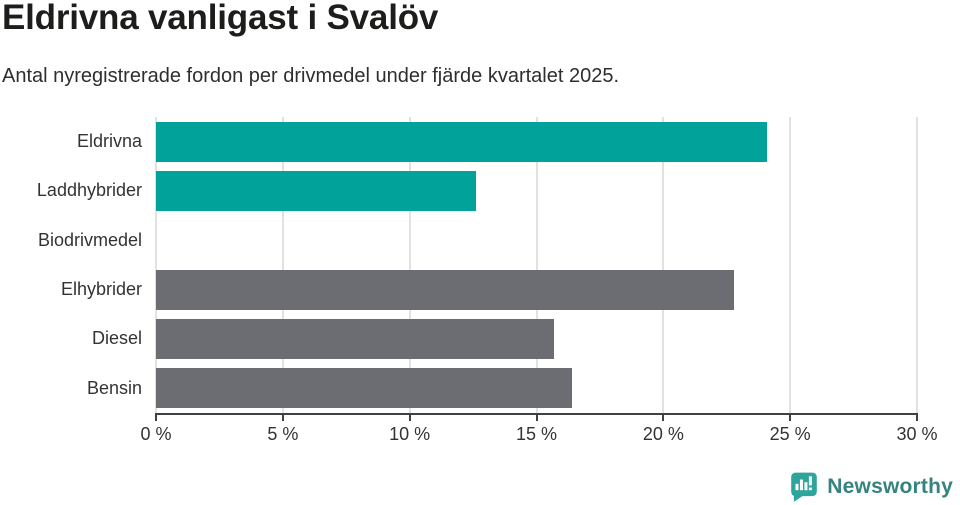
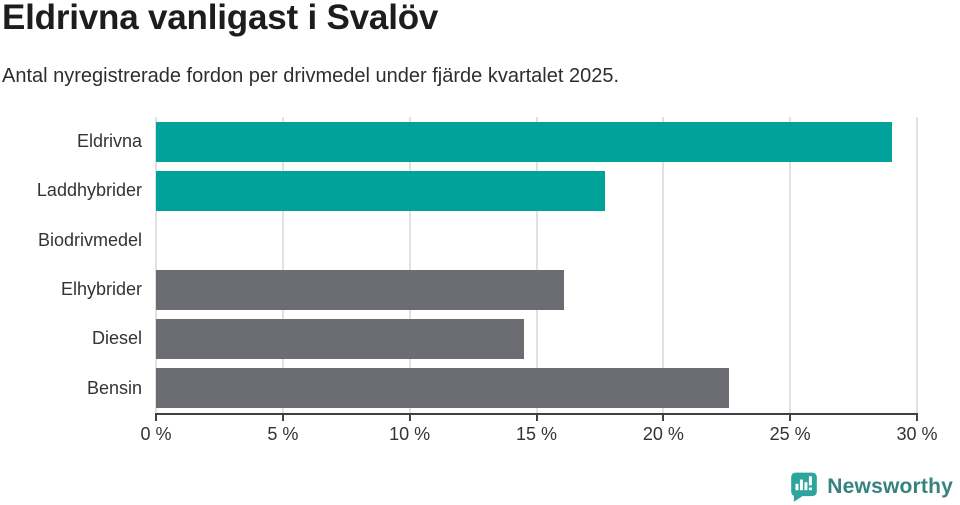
Eldrivna: 24.1% -> 29.0%
Laddhybrider: 12.6% -> 17.7%
Elhybrider: 22.8% -> 16.1%
Diesel: 15.7% -> 14.5%
Bensin: 16.4% -> 22.6%
